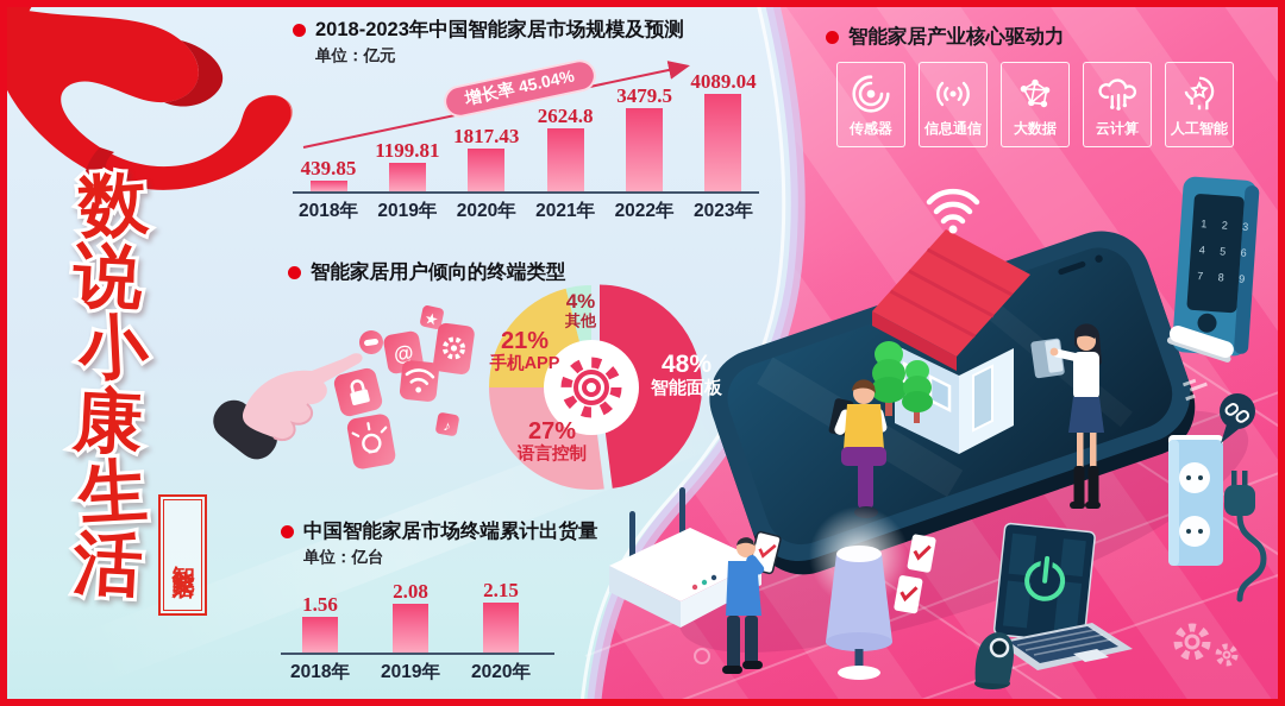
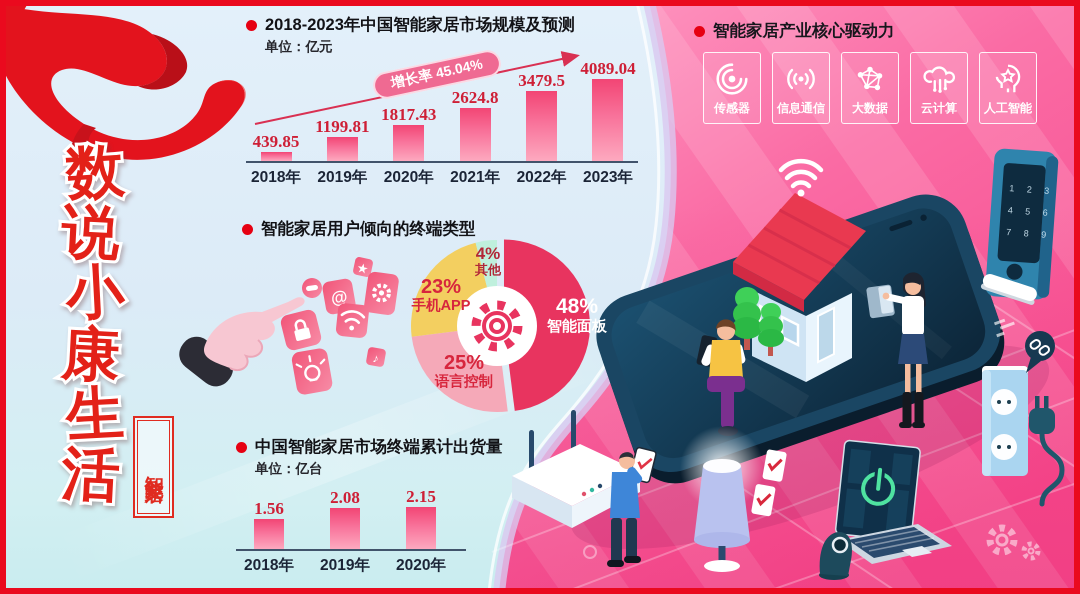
智能家居用户倾向的终端类型/语言控制: 27% -> 25%
智能家居用户倾向的终端类型/手机APP: 21% -> 23%
